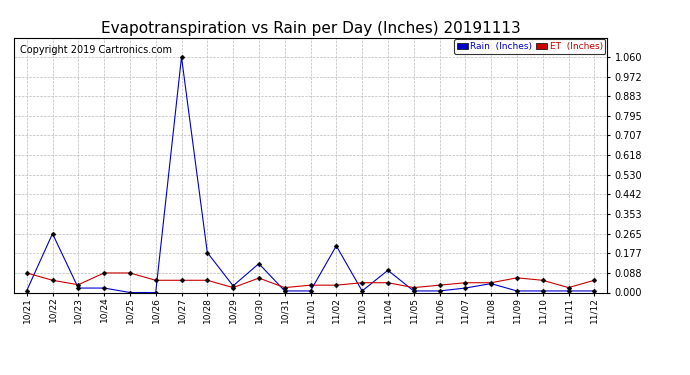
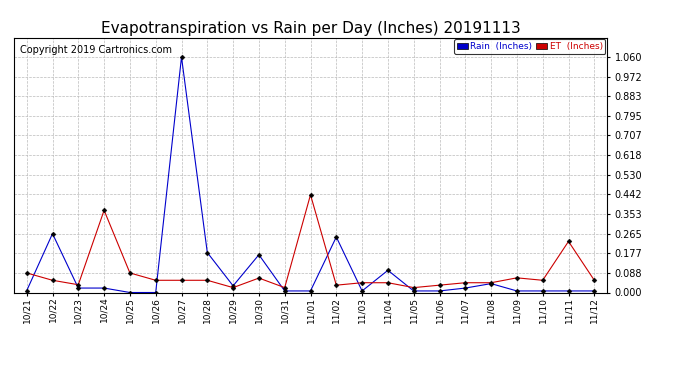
ET (Inches)/10/24: 0.088 -> 0.370
Rain (Inches)/10/30: 0.130 -> 0.170
ET (Inches)/11/01: 0.033 -> 0.440
Rain (Inches)/11/02: 0.210 -> 0.250
ET (Inches)/11/11: 0.022 -> 0.230
